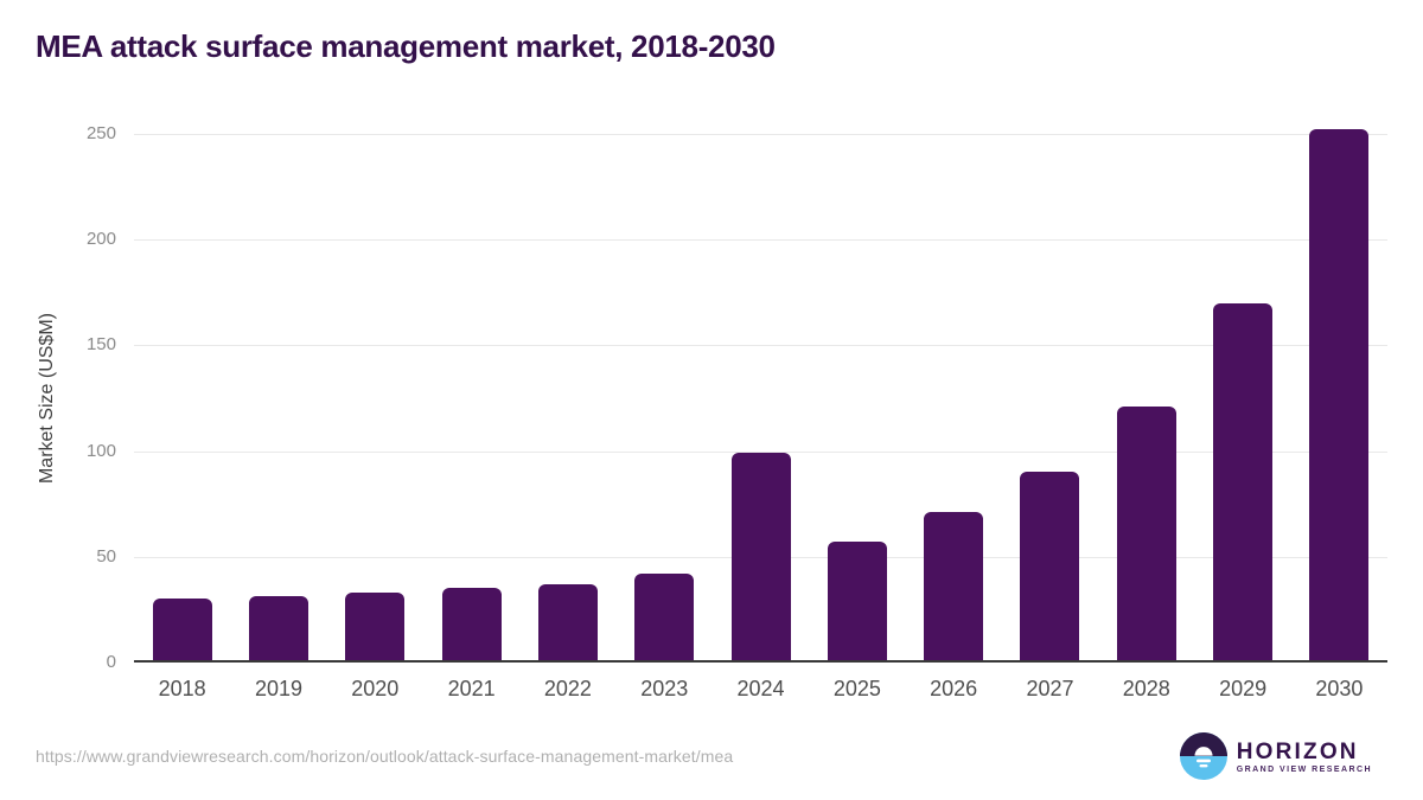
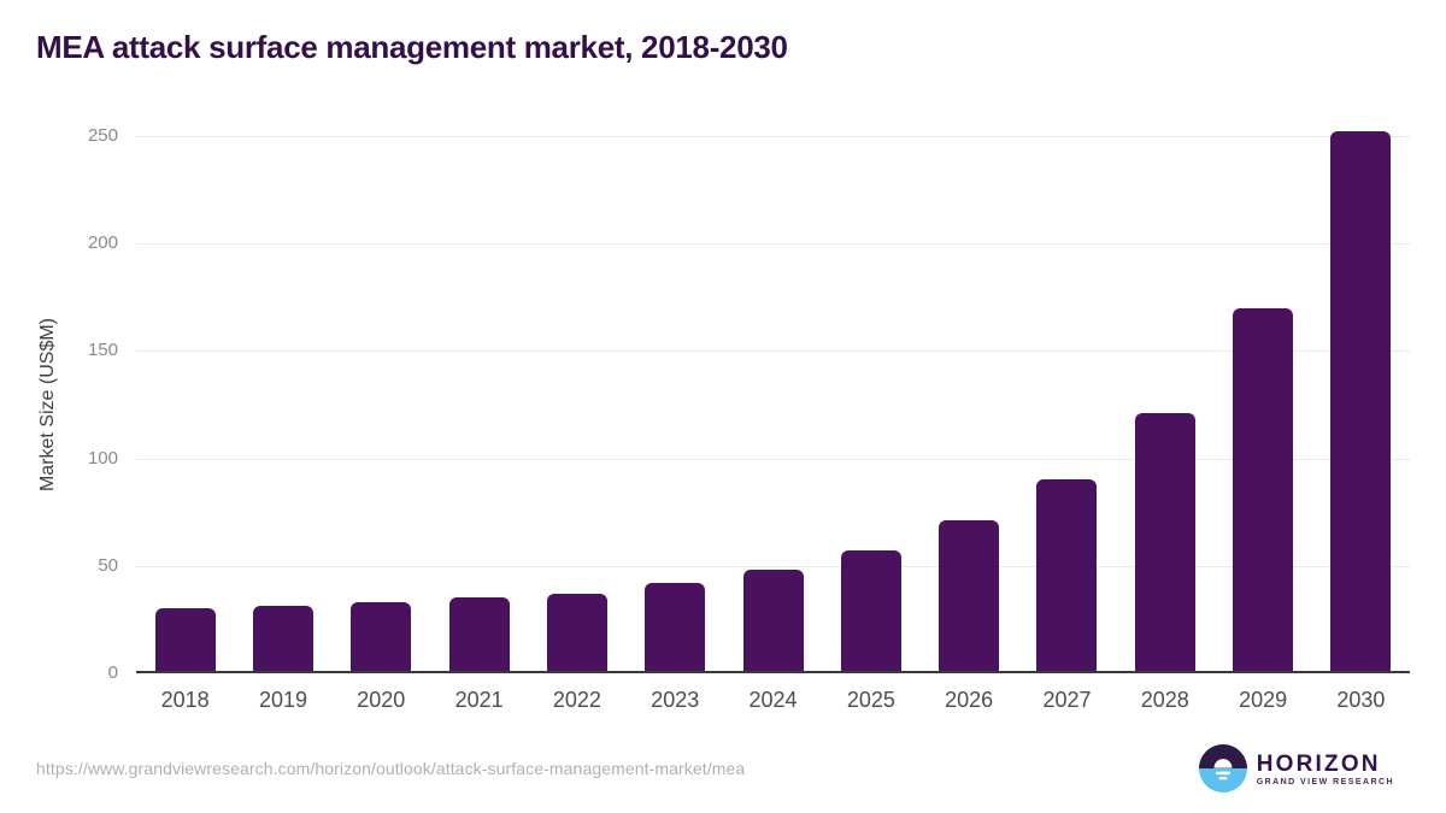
2024: 98 -> 47
